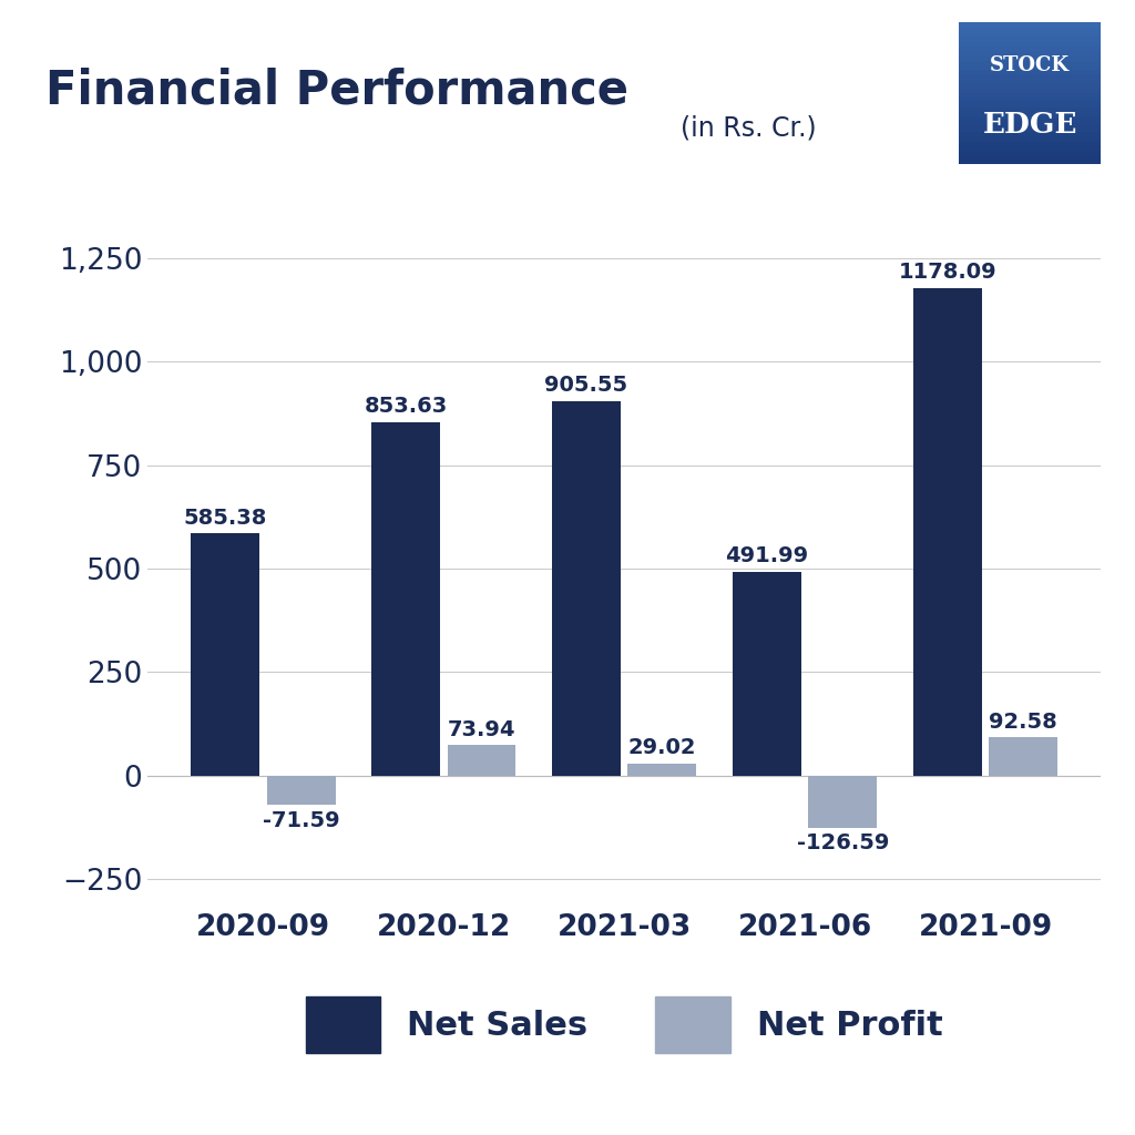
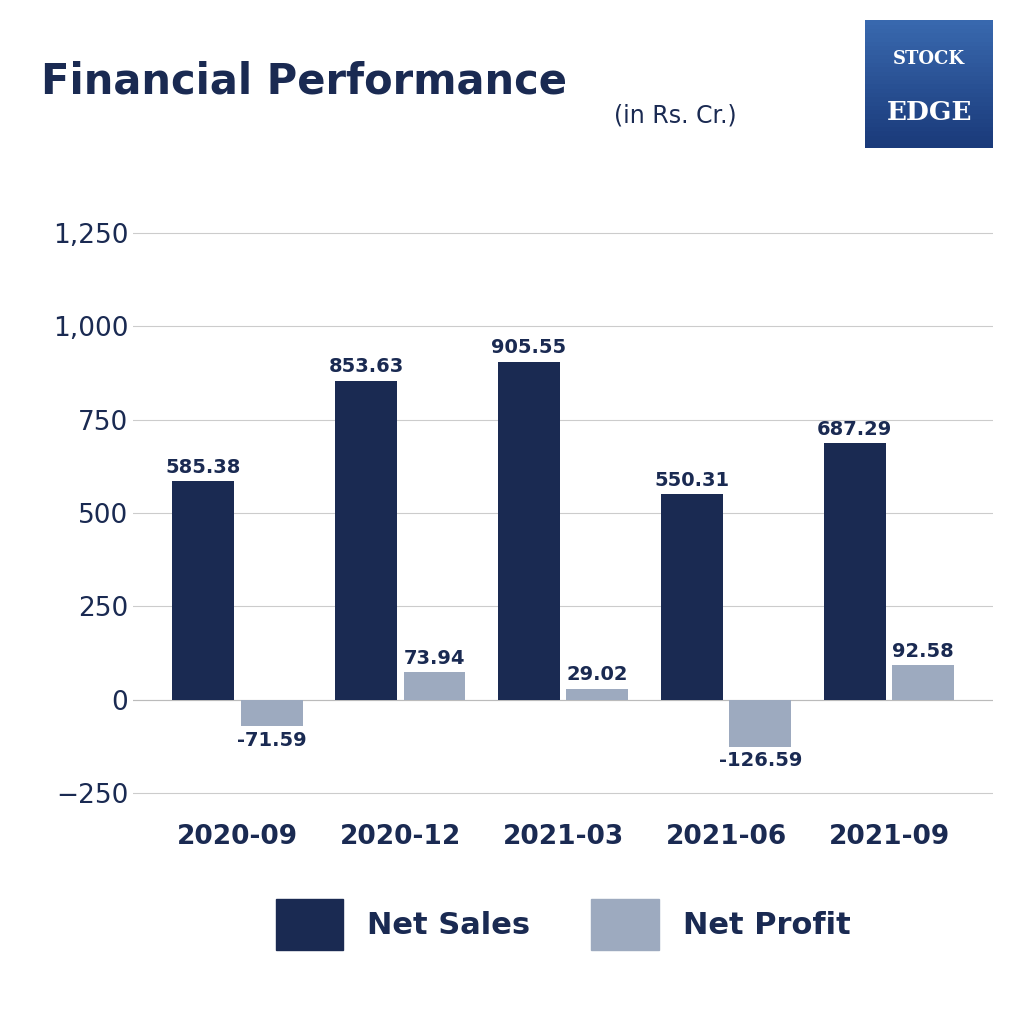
Net Sales/2021-06: 491.99 -> 550.31
Net Sales/2021-09: 1178.09 -> 687.29
